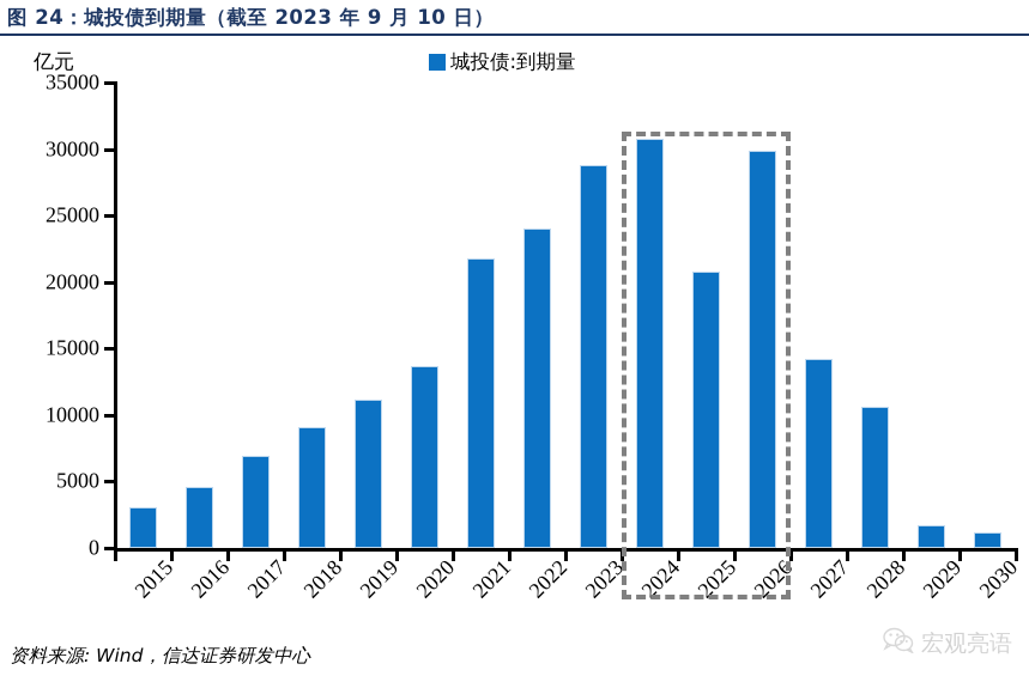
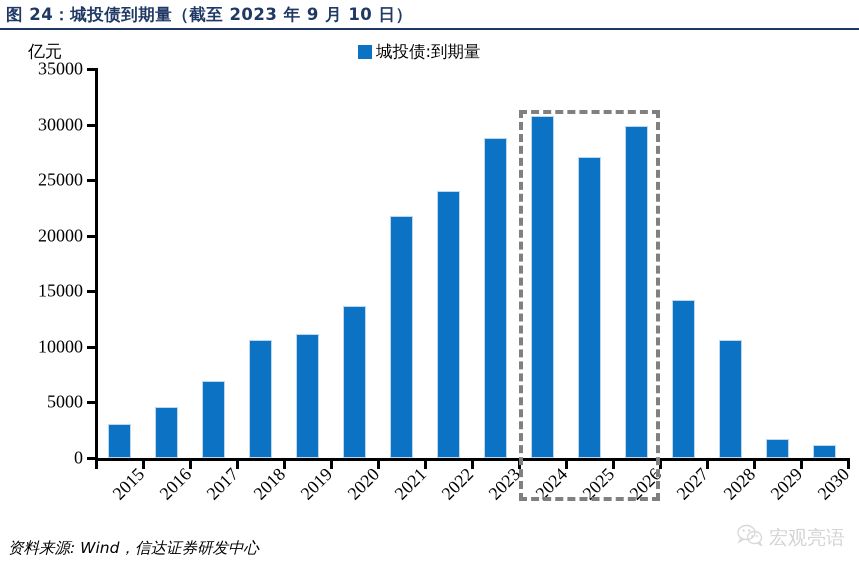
2018: 9100 -> 10600
2025: 20800 -> 27100
